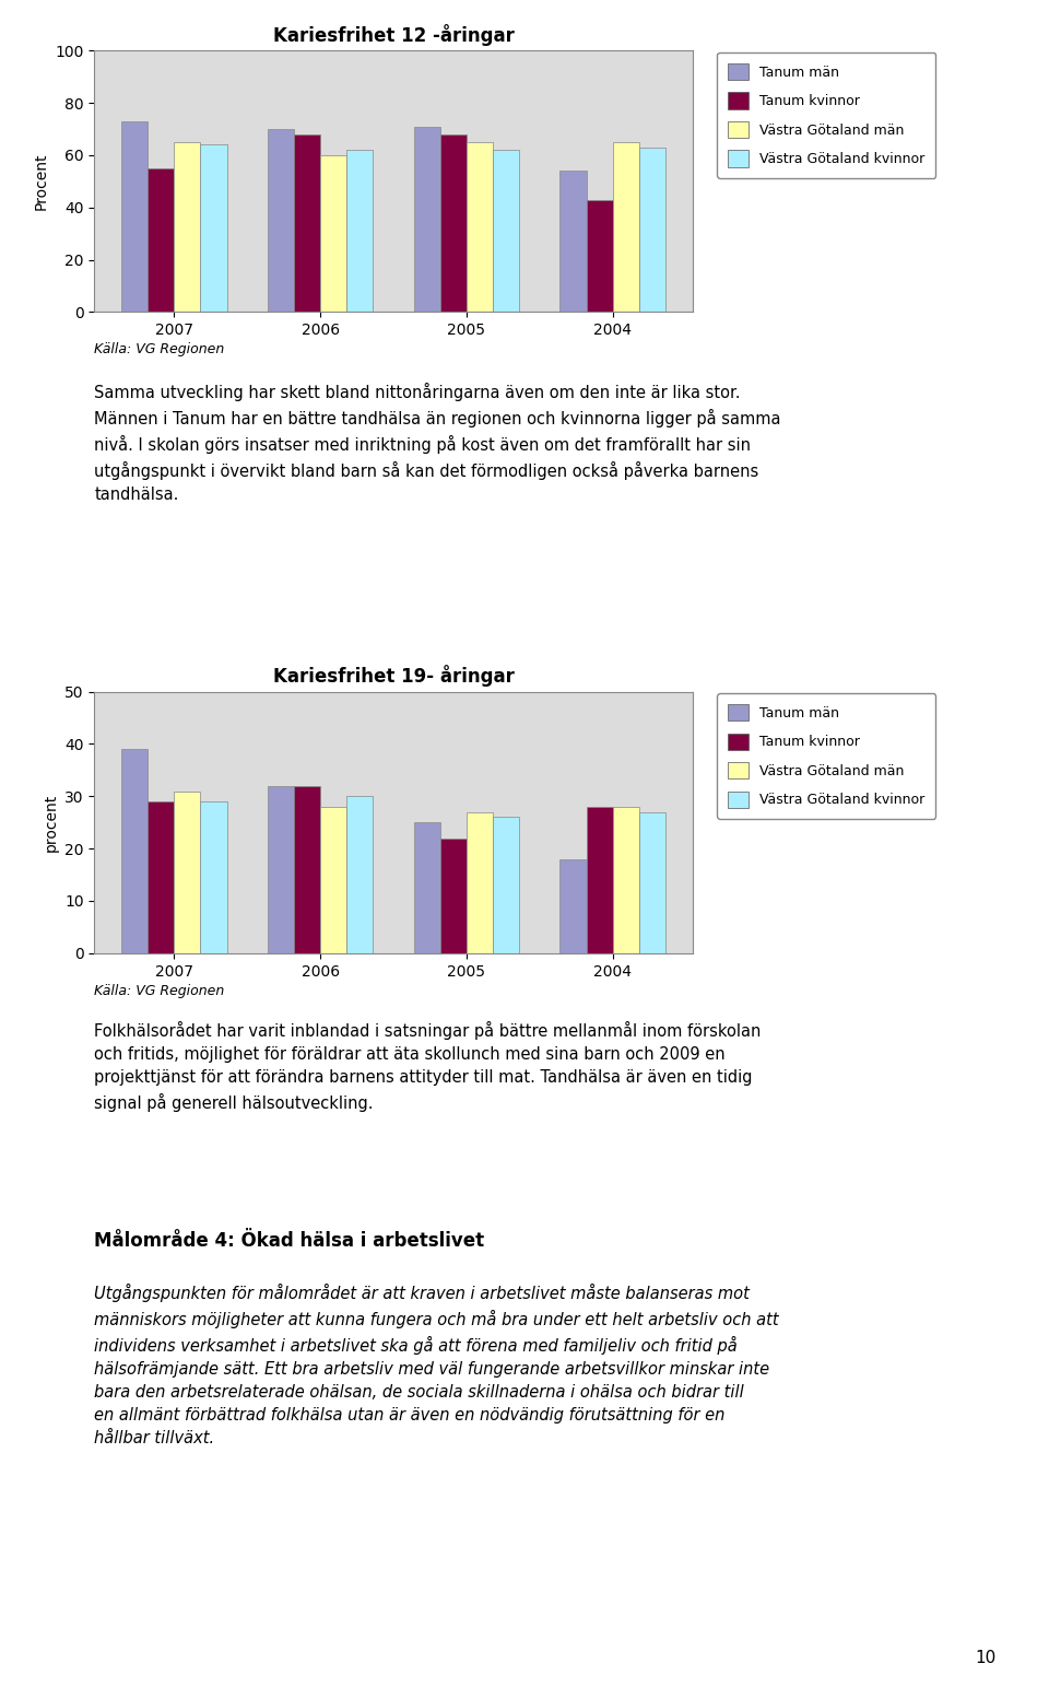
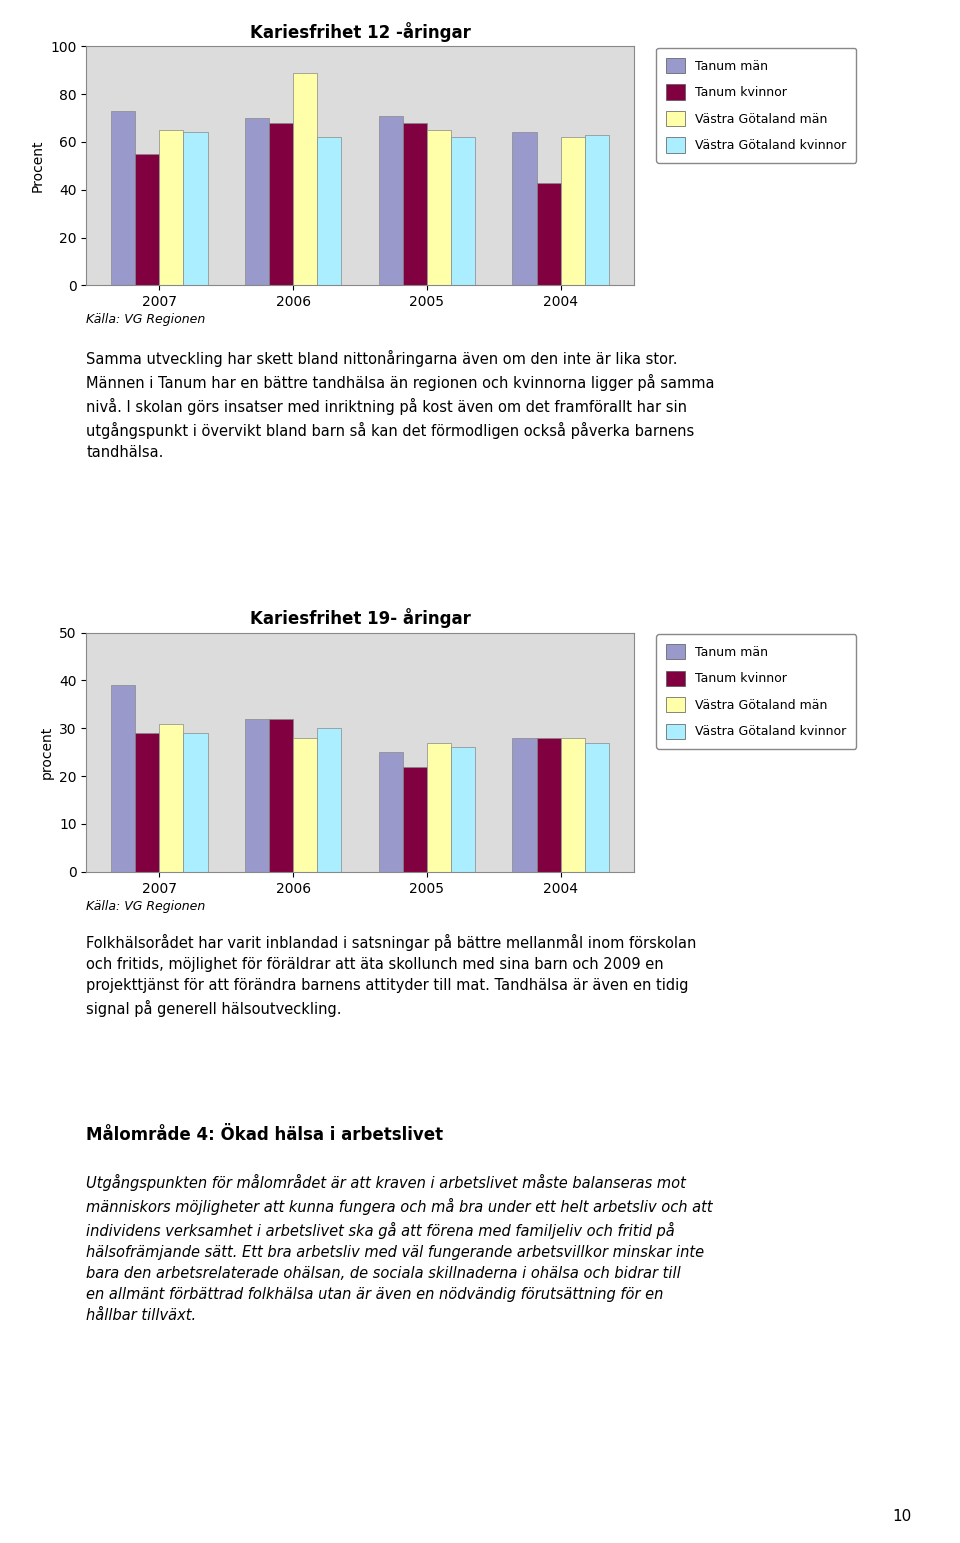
Kariesfrihet 12 -åringar/Västra Götaland män/2006: 60 -> 89
Kariesfrihet 12 -åringar/Tanum män/2004: 54 -> 64
Kariesfrihet 12 -åringar/Västra Götaland män/2004: 65 -> 62
Kariesfrihet 19- åringar/Tanum män/2004: 18 -> 28
